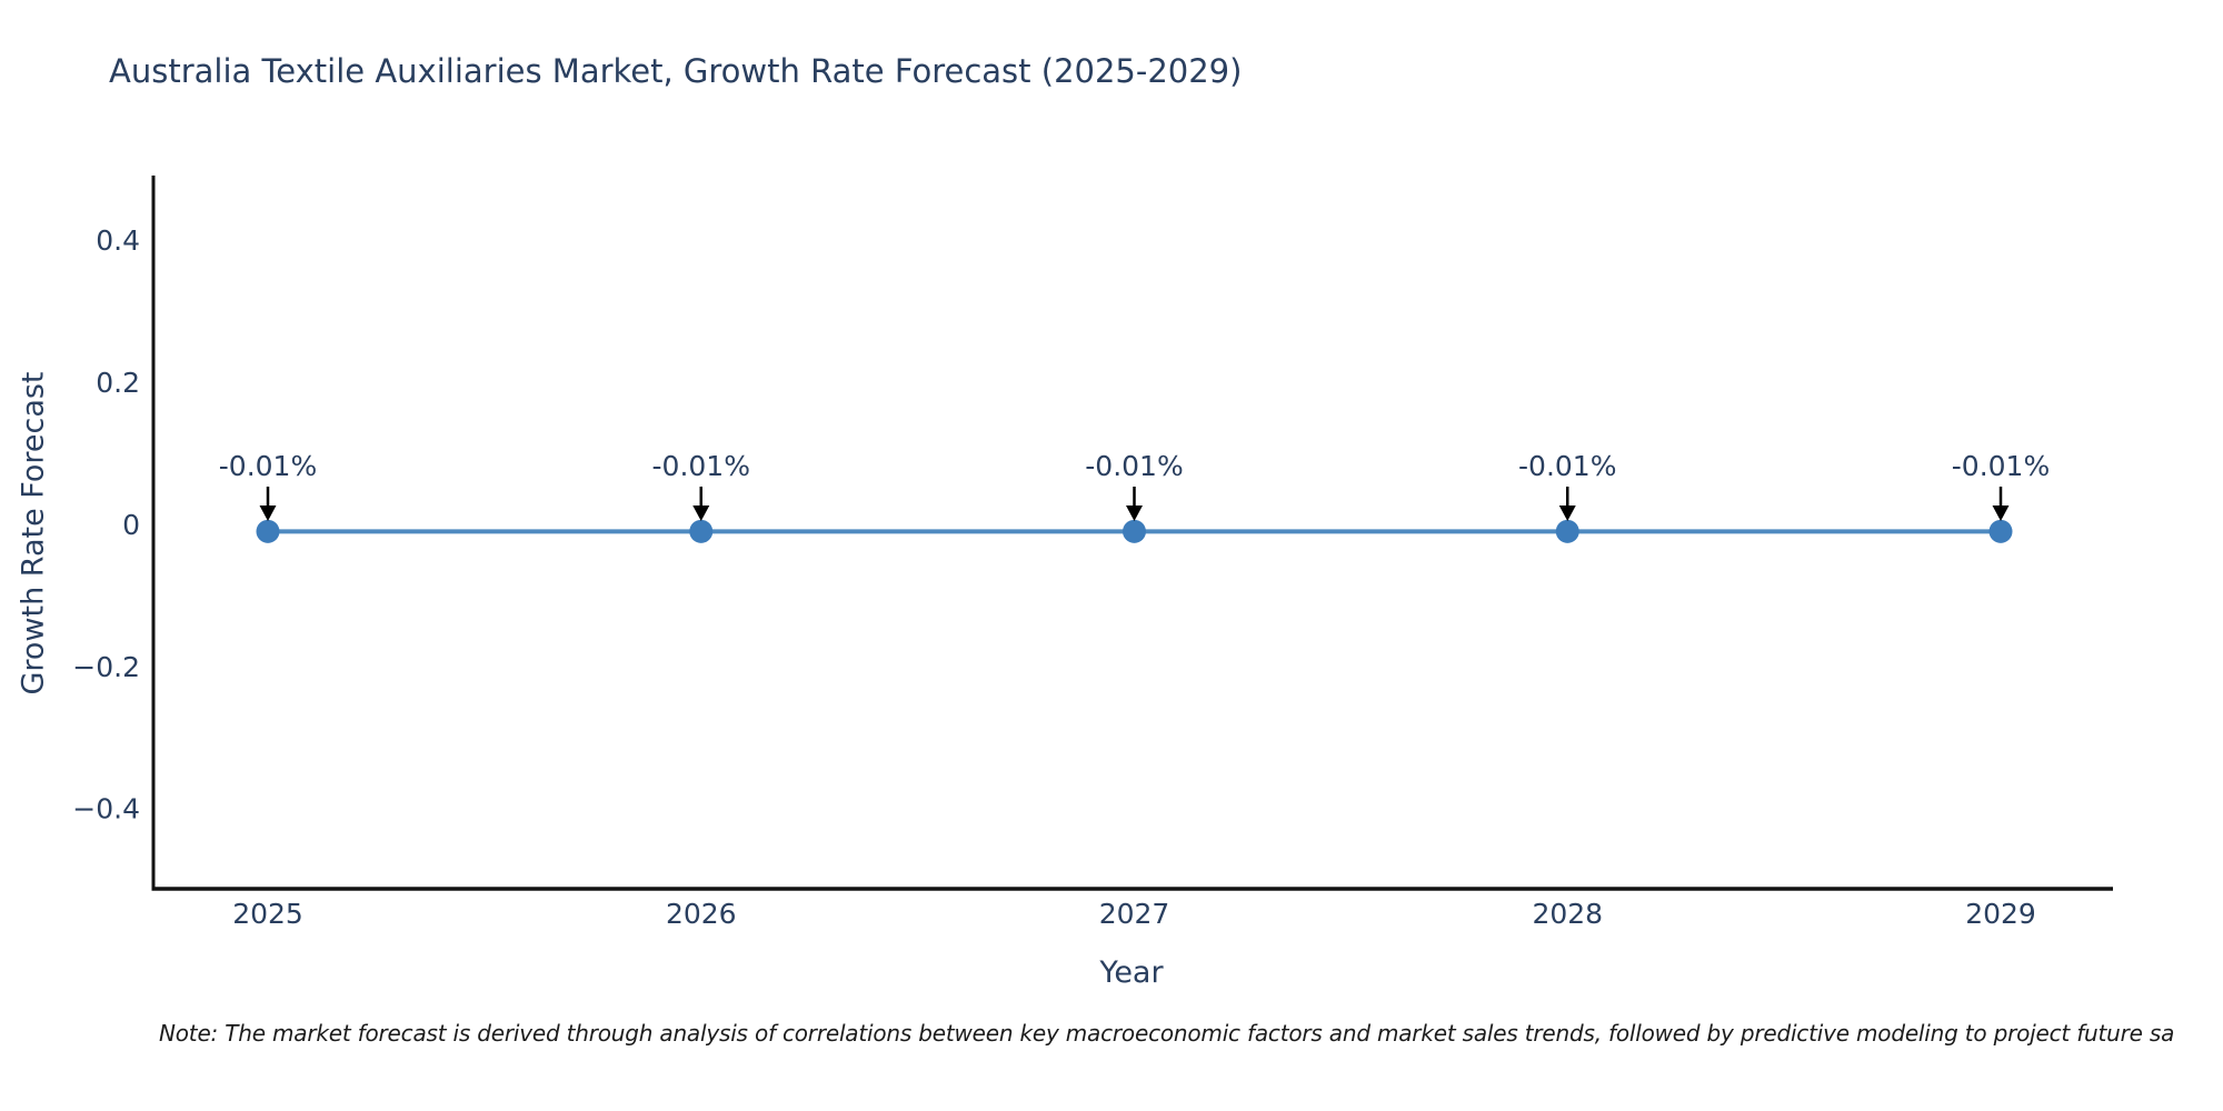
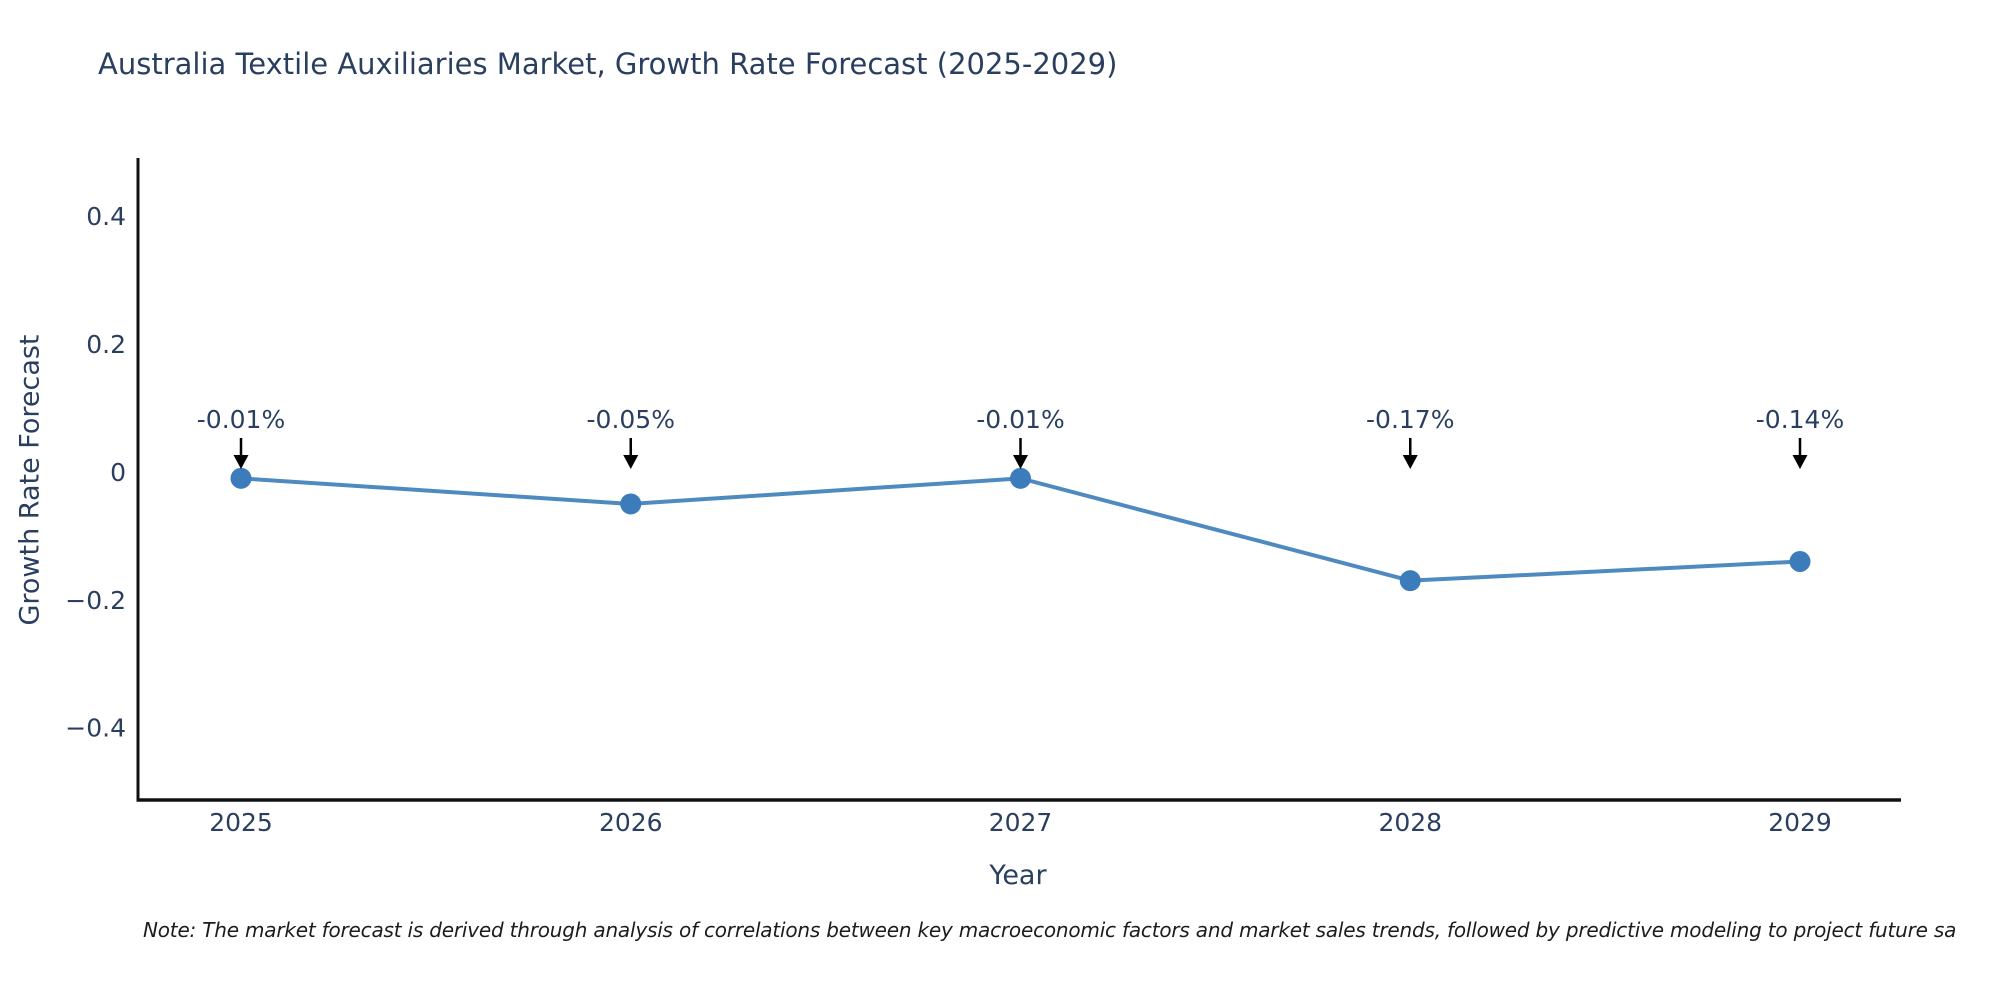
2026: -0.01% -> -0.05%
2028: -0.01% -> -0.17%
2029: -0.01% -> -0.14%
